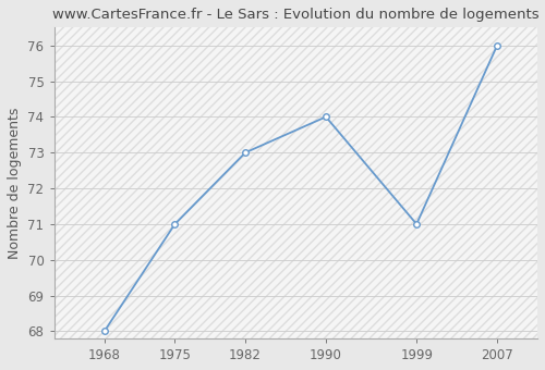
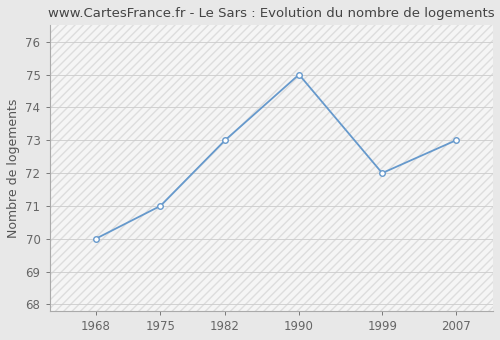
1968: 68 -> 70
1990: 74 -> 75
1999: 71 -> 72
2007: 76 -> 73
